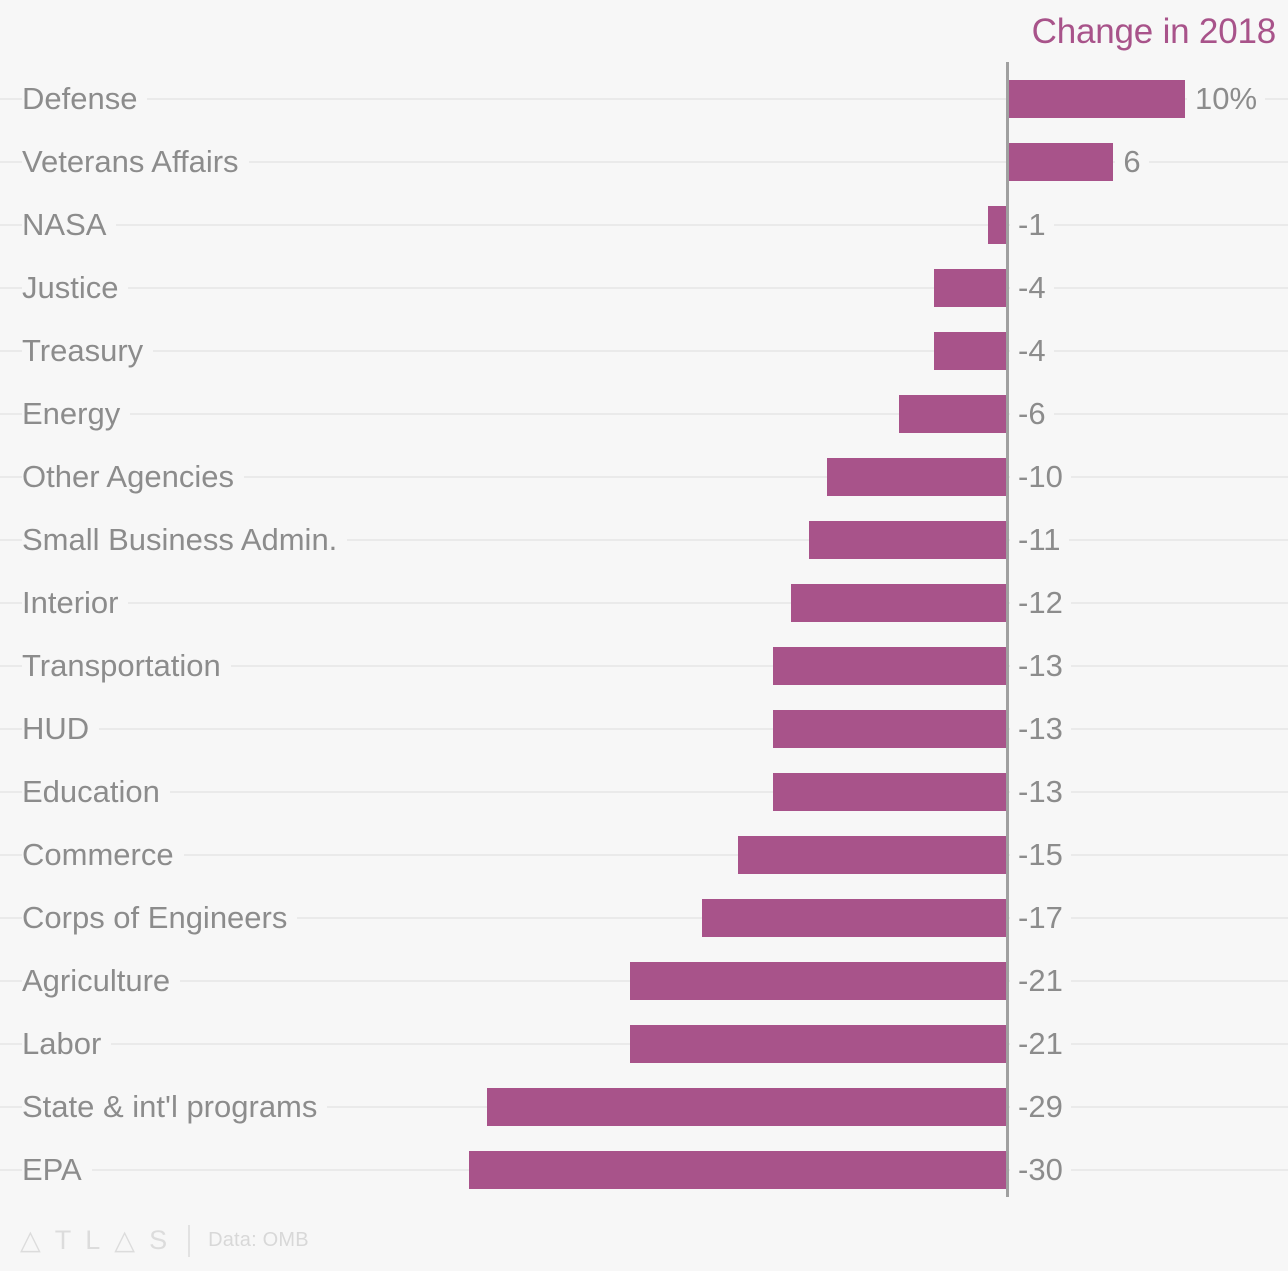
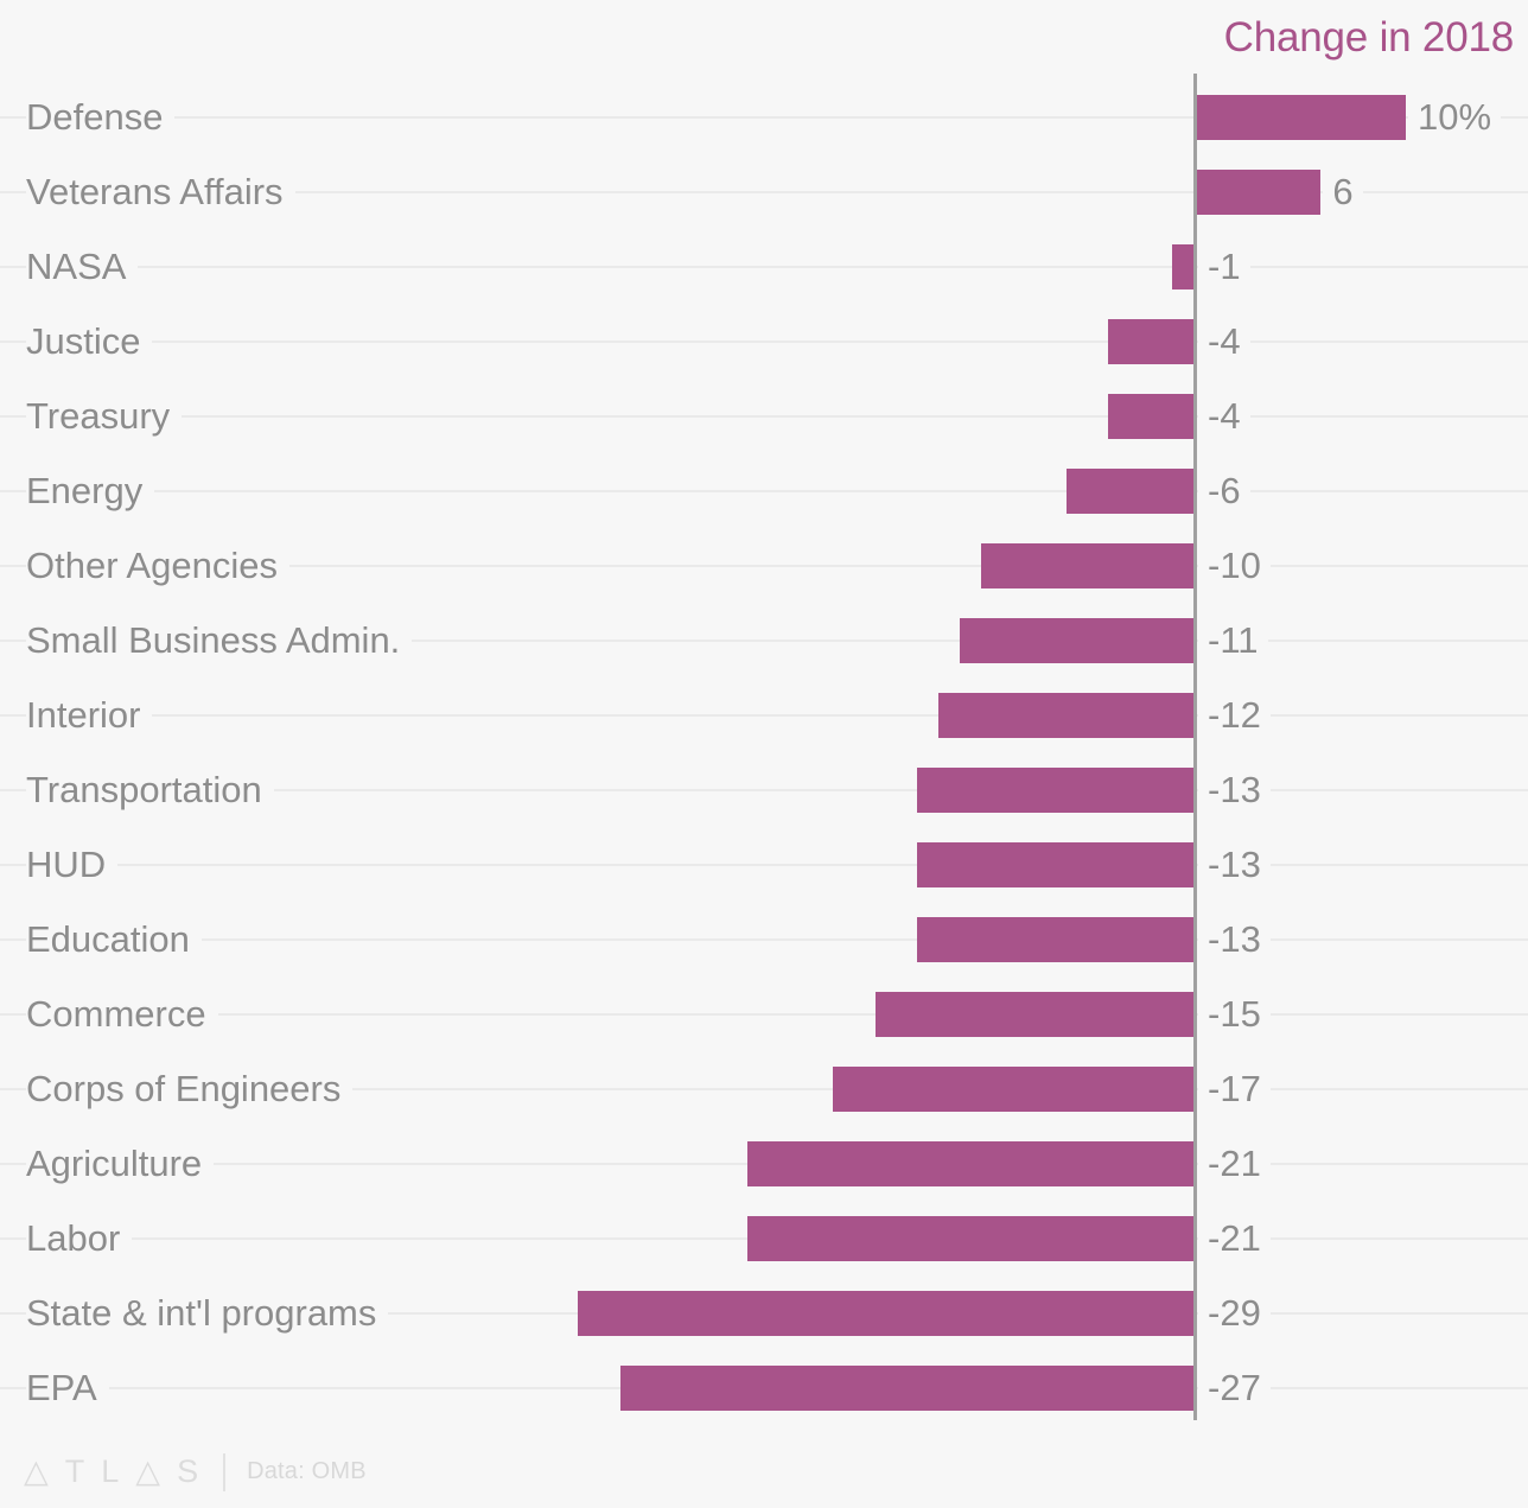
EPA: -30 -> -27
